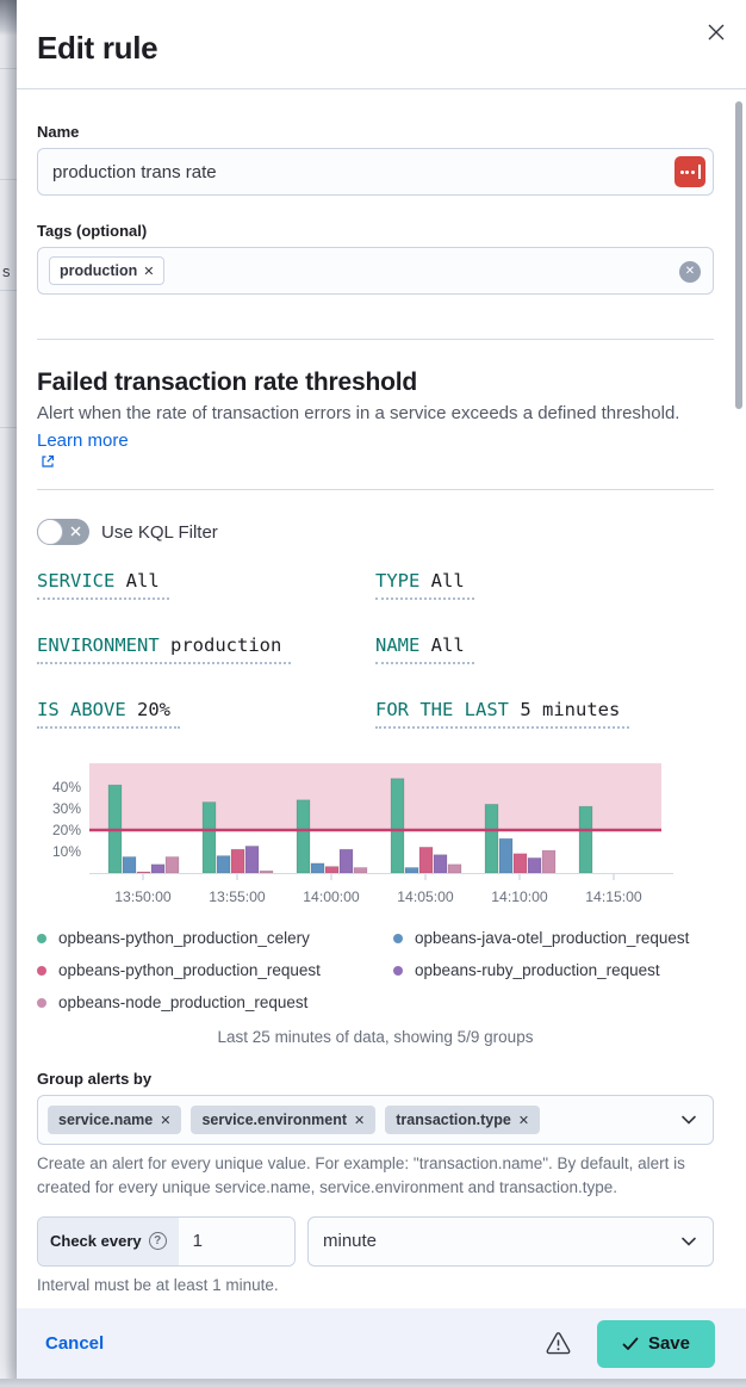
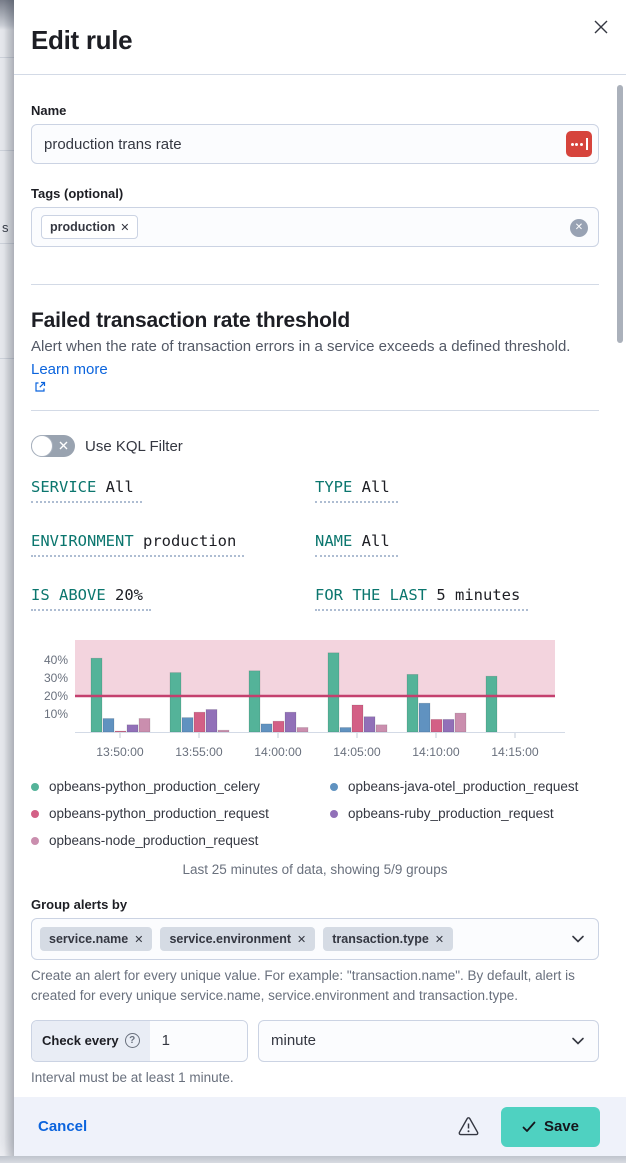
opbeans-python_production_request/14:00:00: 3% -> 6%
opbeans-python_production_request/14:05:00: 12% -> 15%
opbeans-python_production_request/14:10:00: 9% -> 7%
